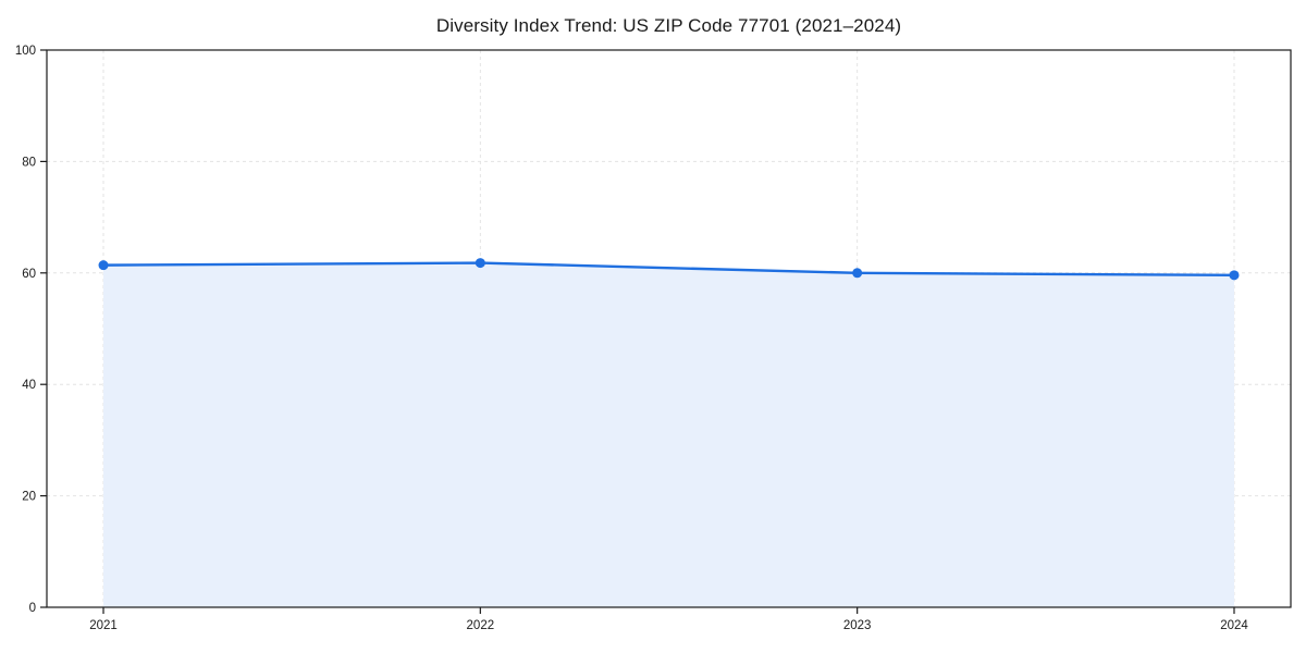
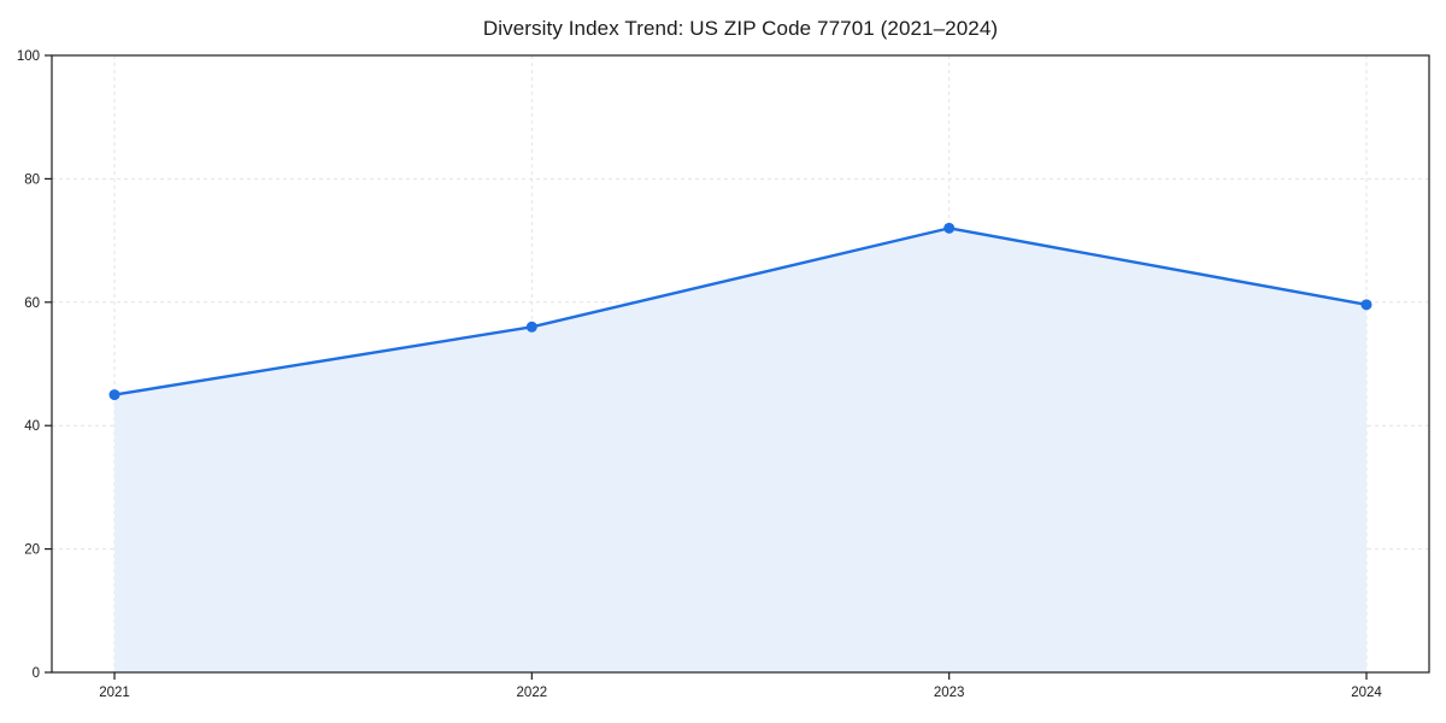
2021: 61 -> 45
2022: 62 -> 56
2023: 60 -> 72
